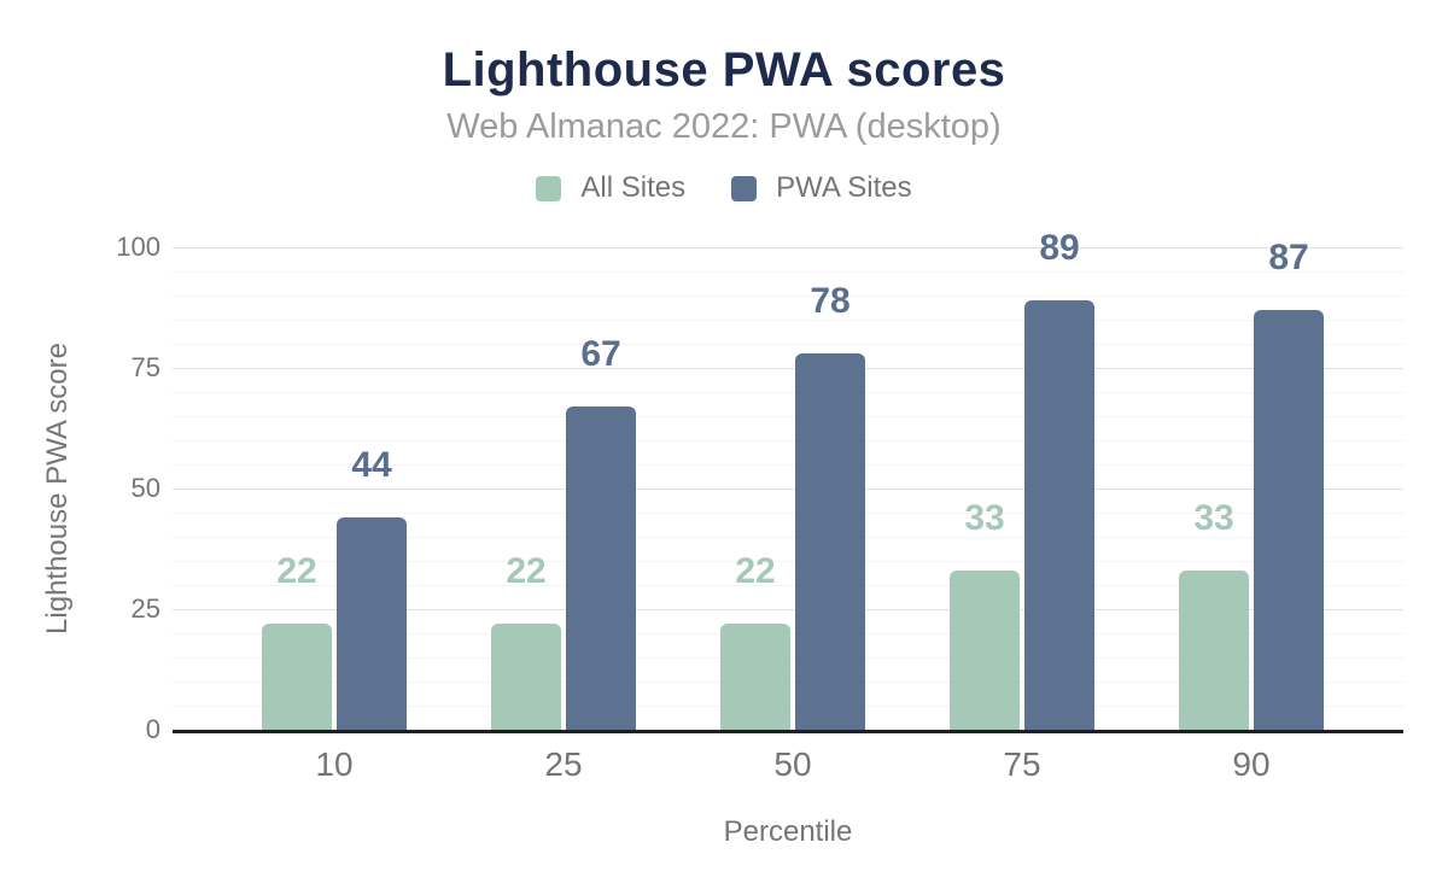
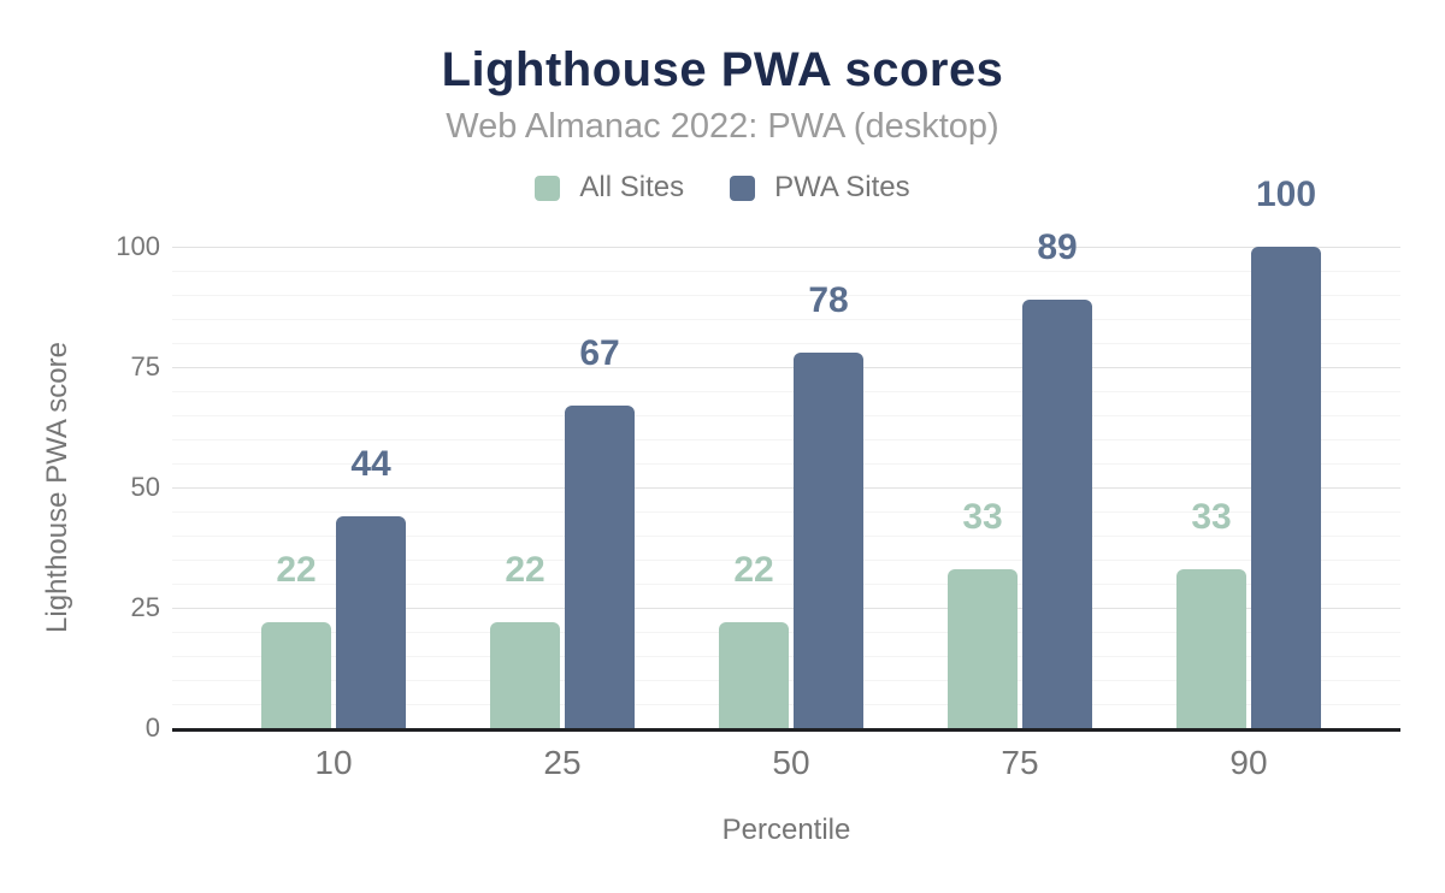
PWA Sites/90: 87 -> 100
